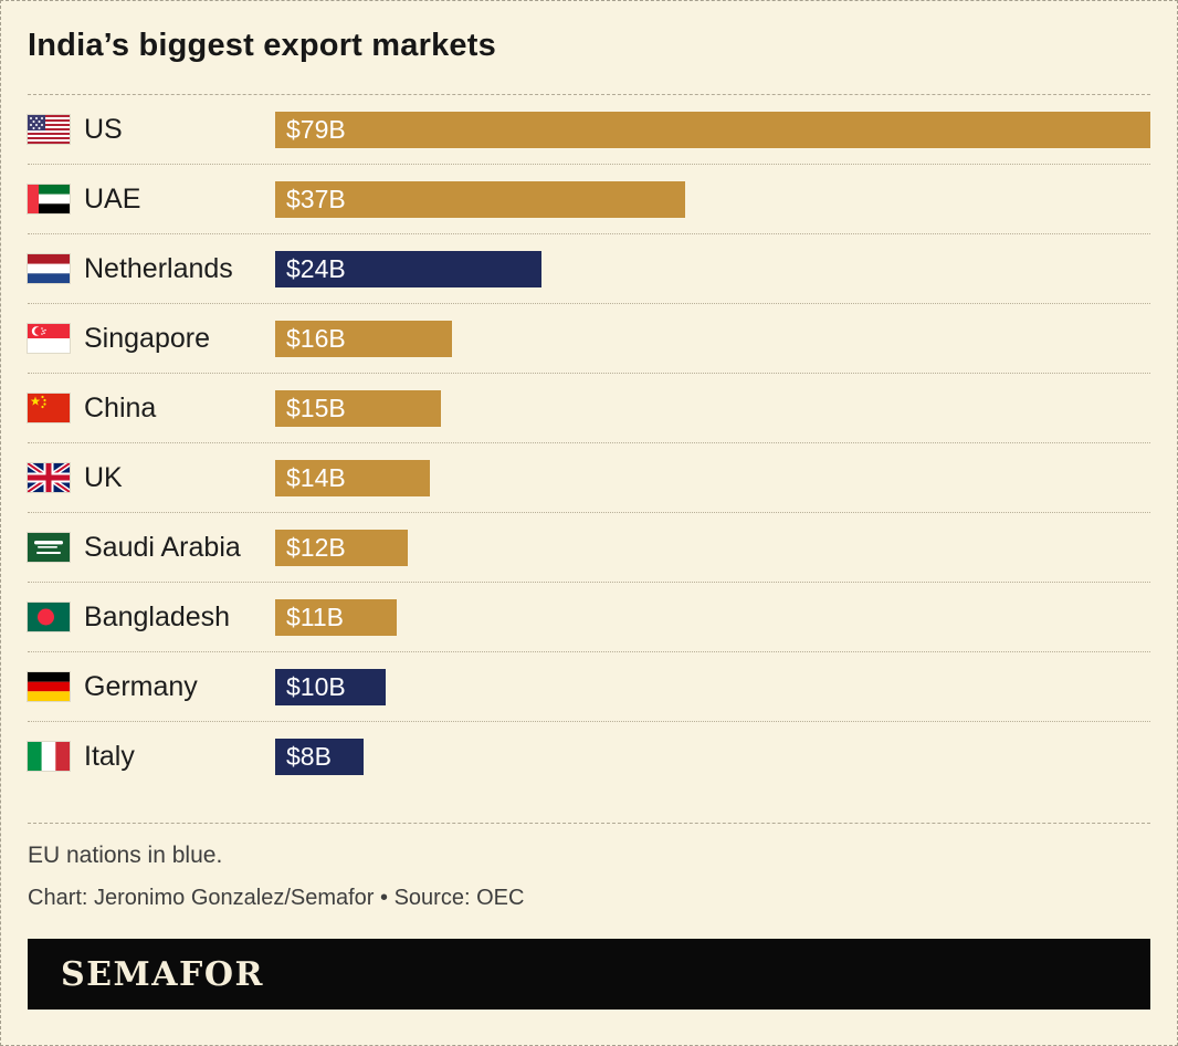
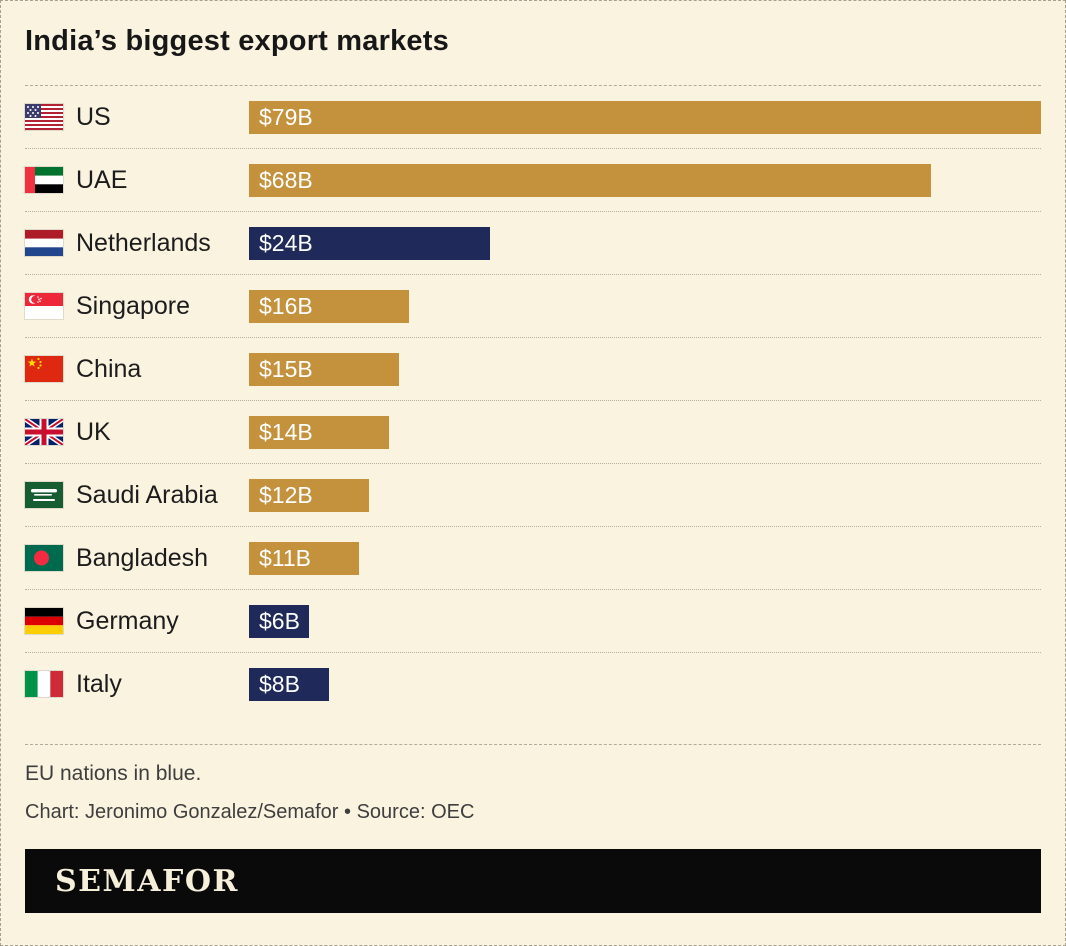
UAE: $37B -> $68B
Germany: $10B -> $6B
